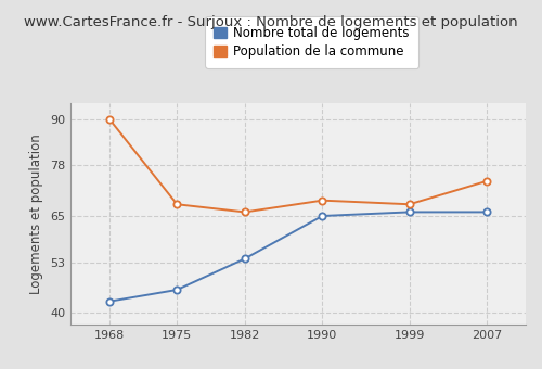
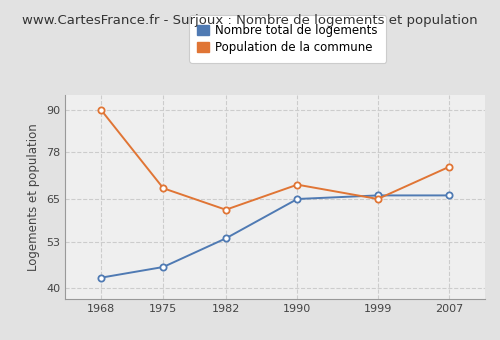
Population de la commune/1982: 66 -> 62
Population de la commune/1999: 68 -> 65
